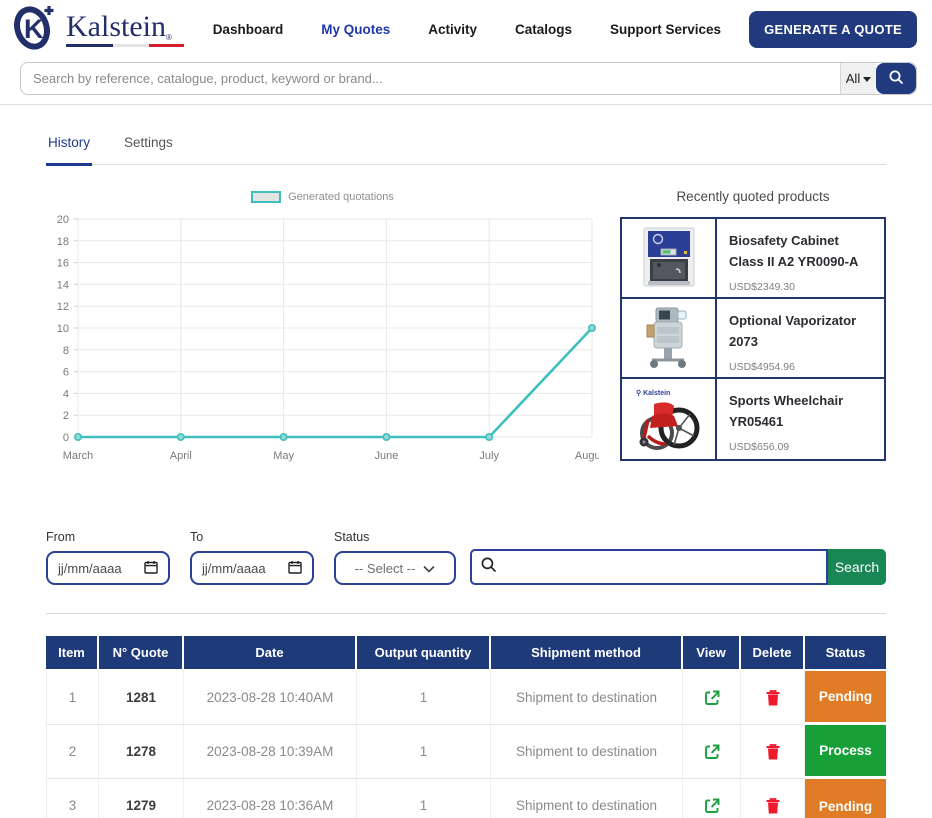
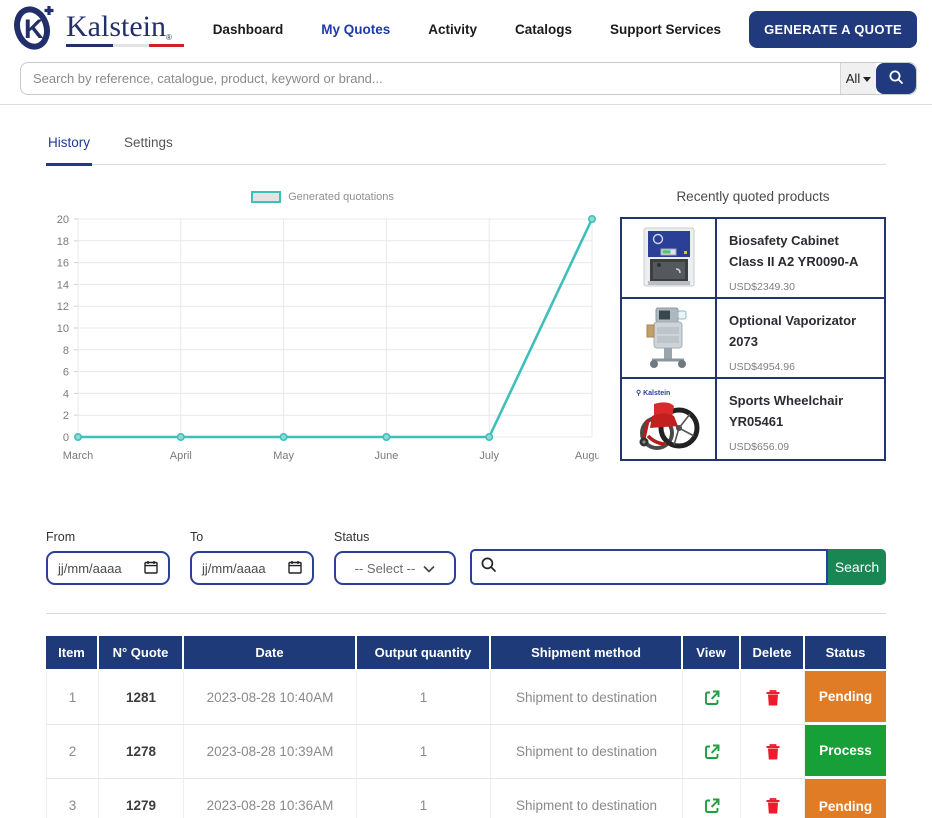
August: 10 -> 20
